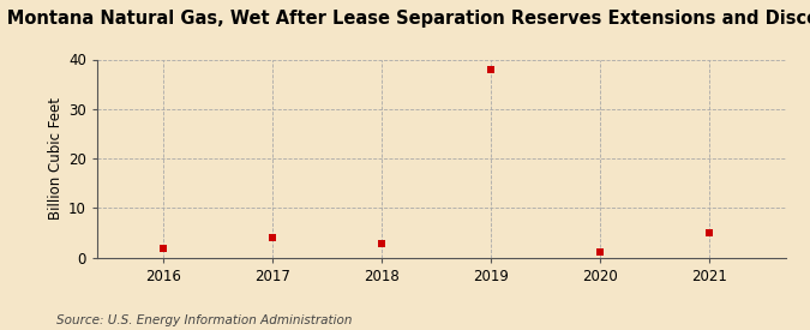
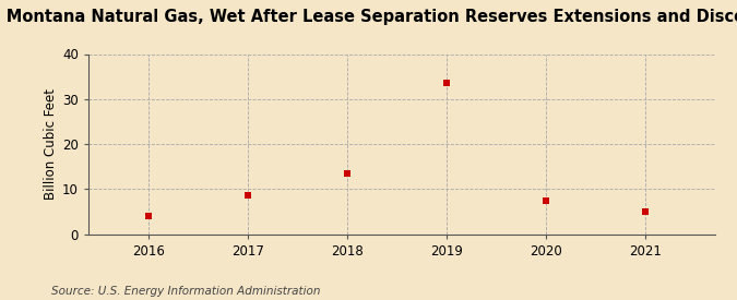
2016: 1.8 -> 4.0
2017: 4.0 -> 8.5
2018: 2.9 -> 13.5
2019: 38.0 -> 33.5
2020: 1.0 -> 7.5
